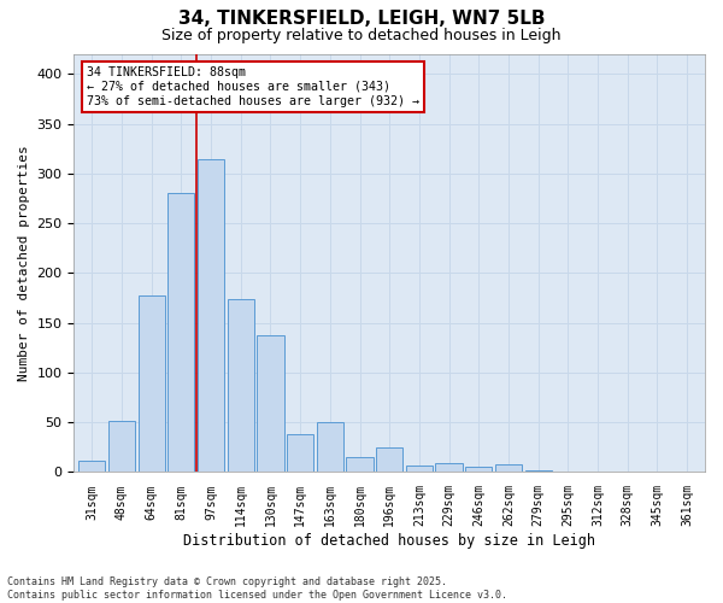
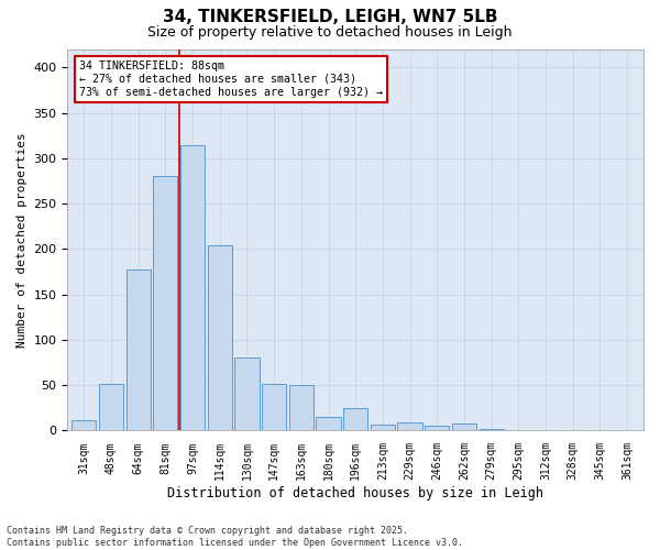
114sqm: 174 -> 204
130sqm: 138 -> 81
147sqm: 38 -> 52
